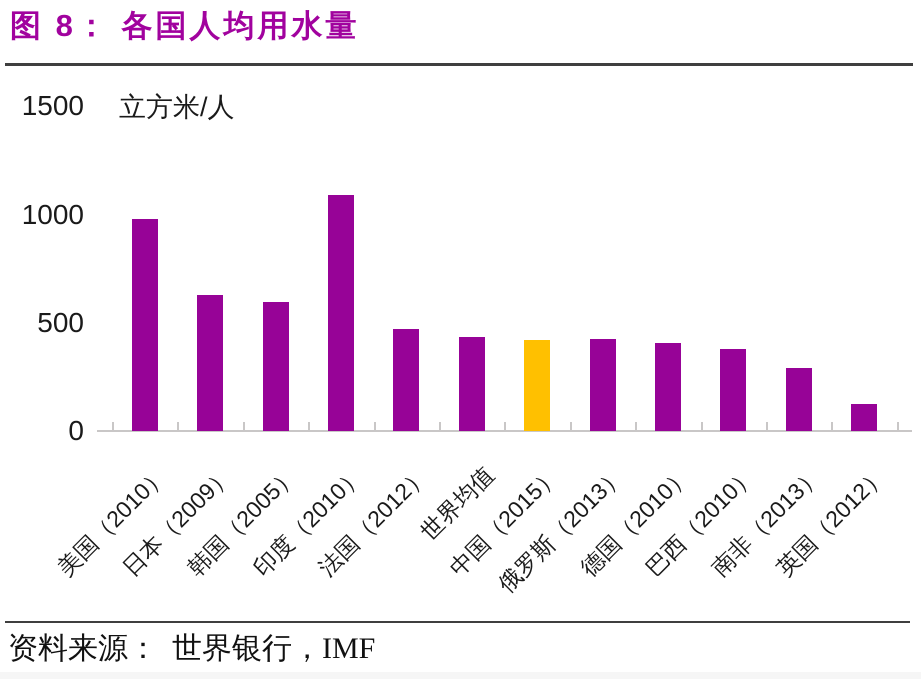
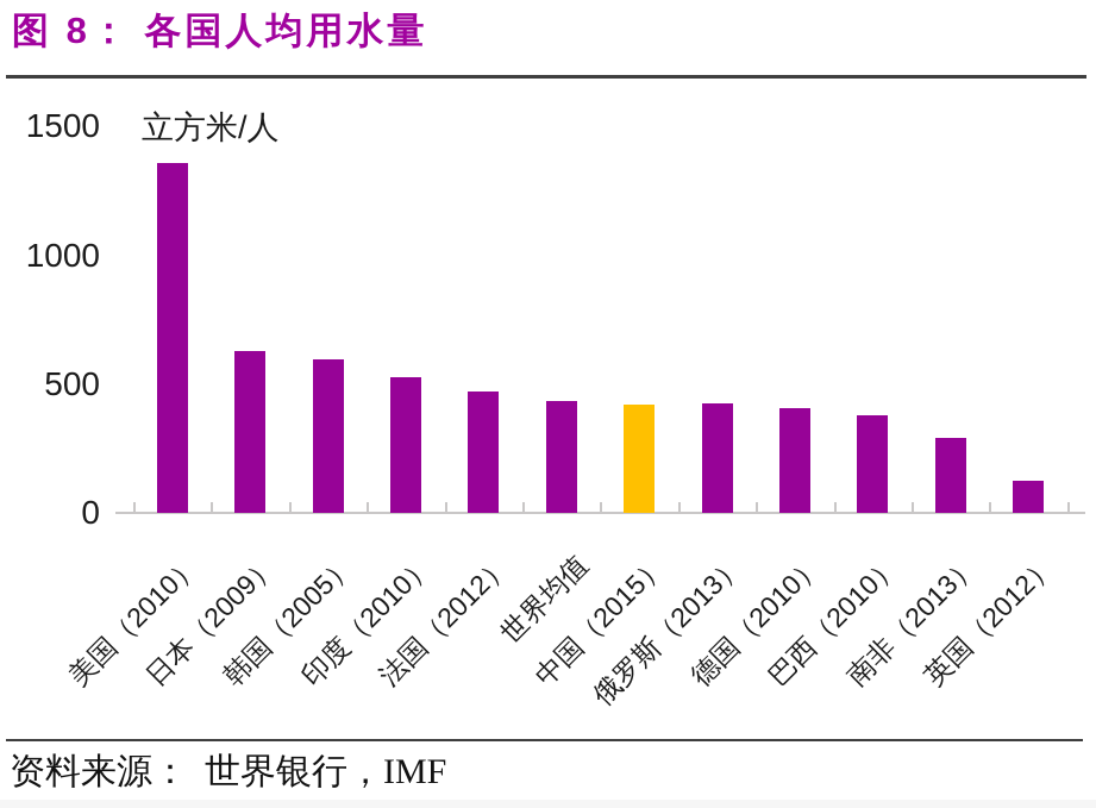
美国（2010）: 980 -> 1360
印度（2010）: 1090 -> 520
